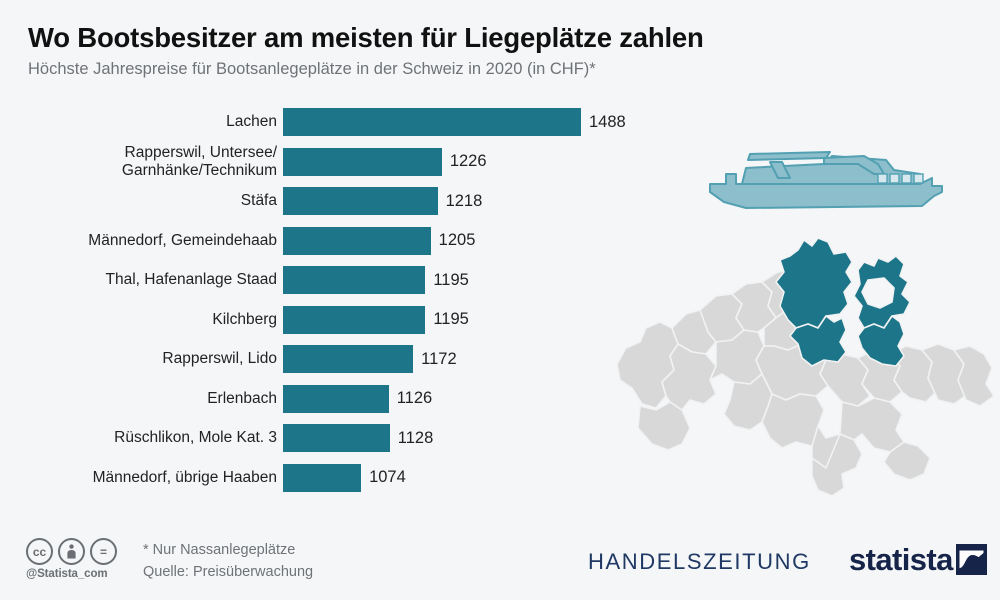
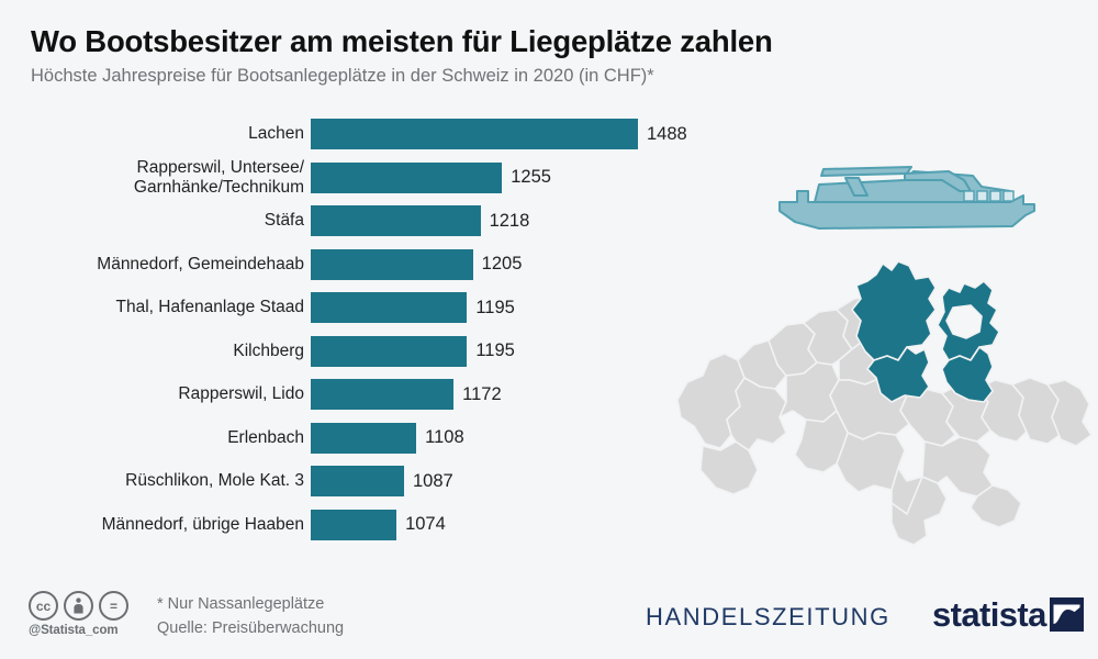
Rapperswil, Untersee/ Garnhänke/Technikum: 1226 -> 1255
Erlenbach: 1126 -> 1108
Rüschlikon, Mole Kat. 3: 1128 -> 1087
